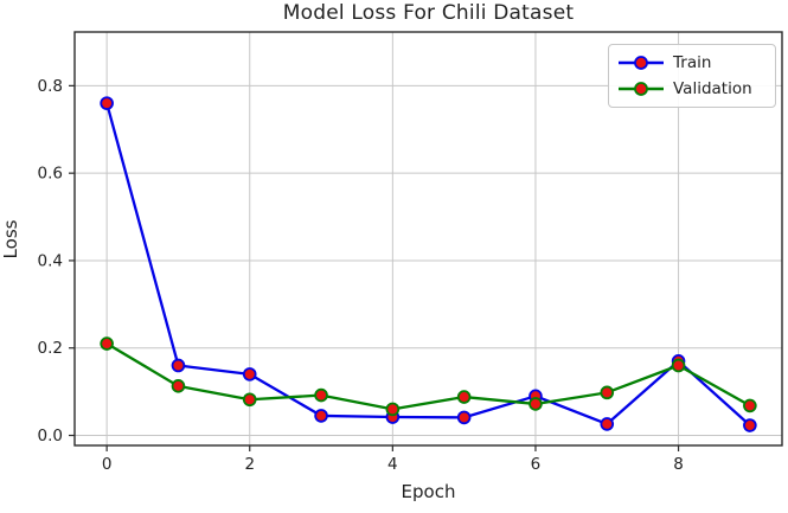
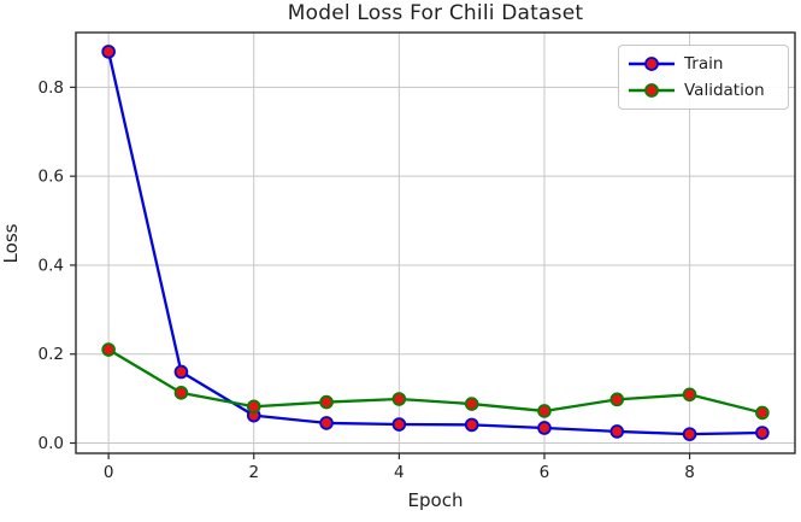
Train/0: 0.76 -> 0.88
Train/2: 0.14 -> 0.06
Validation/4: 0.06 -> 0.10
Train/6: 0.09 -> 0.03
Train/8: 0.17 -> 0.02
Validation/8: 0.16 -> 0.11
